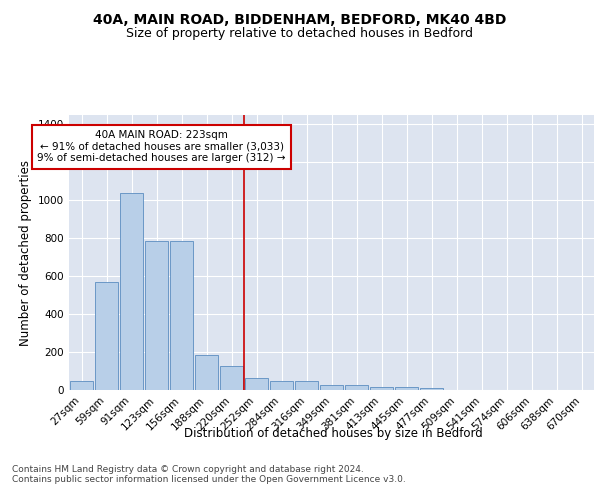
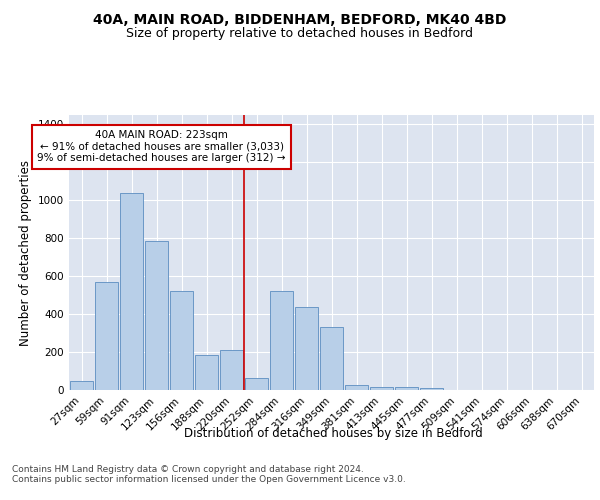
156sqm: 780 -> 520
220sqm: 120 -> 210
284sqm: 50 -> 520
316sqm: 50 -> 440
349sqm: 30 -> 330
